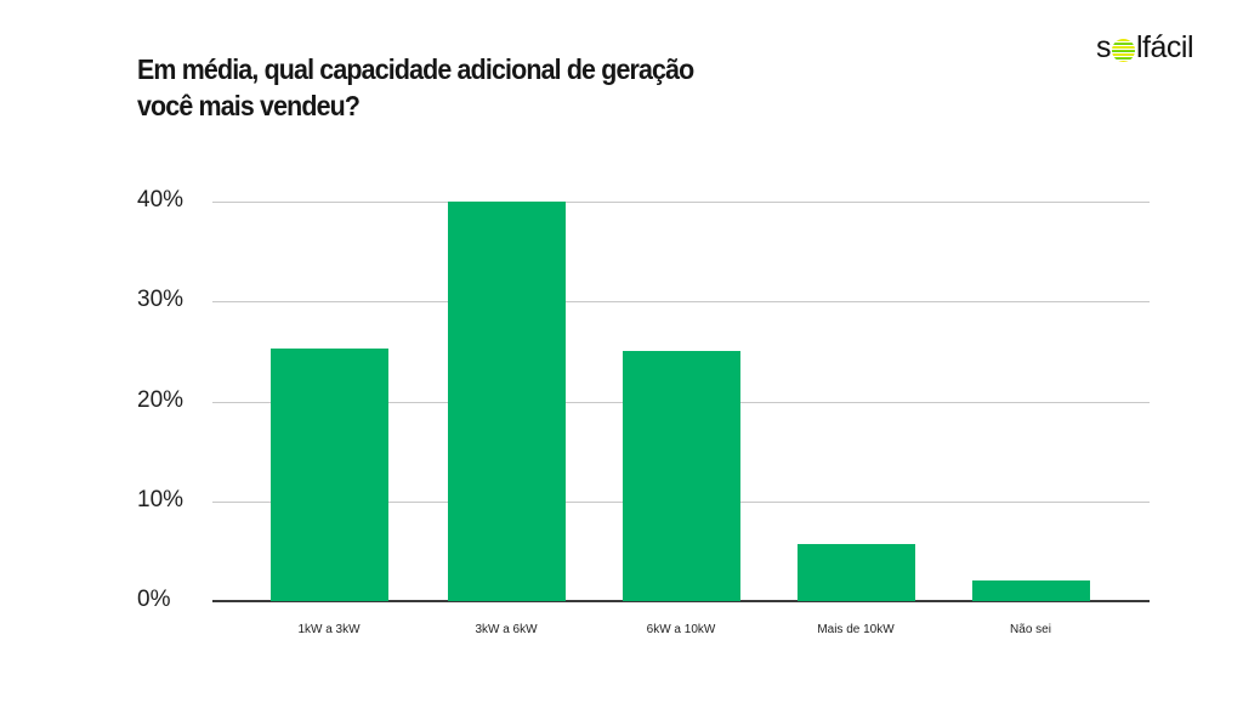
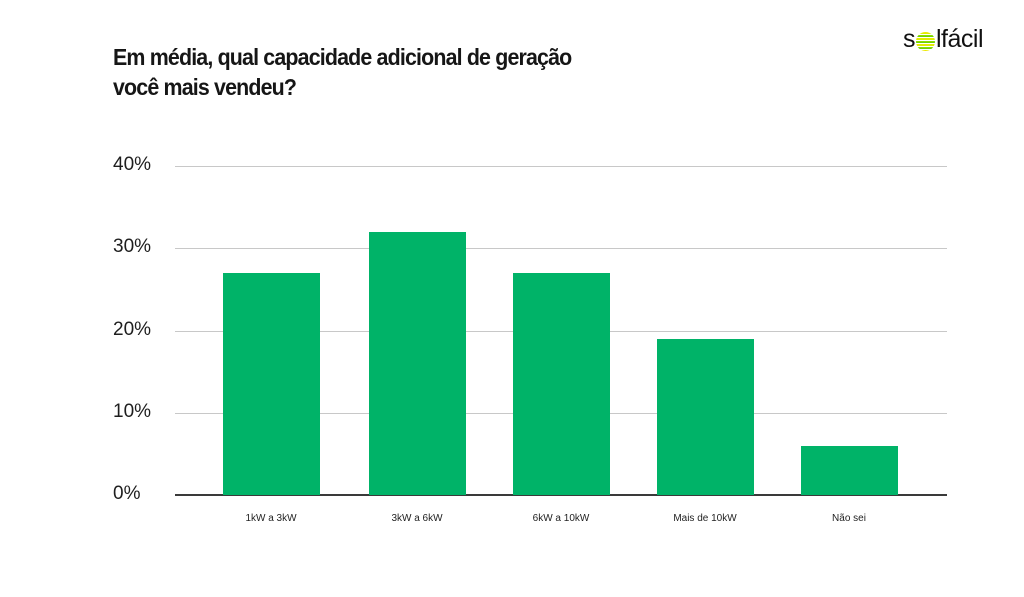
1kW a 3kW: 25% -> 27%
3kW a 6kW: 40% -> 32%
6kW a 10kW: 25% -> 27%
Mais de 10kW: 6% -> 19%
Não sei: 2% -> 6%
